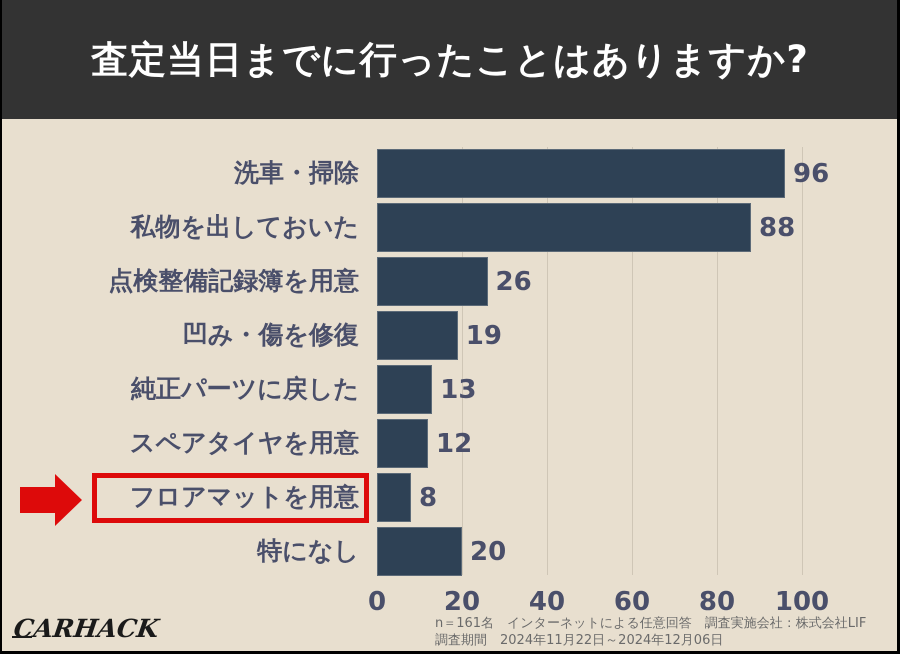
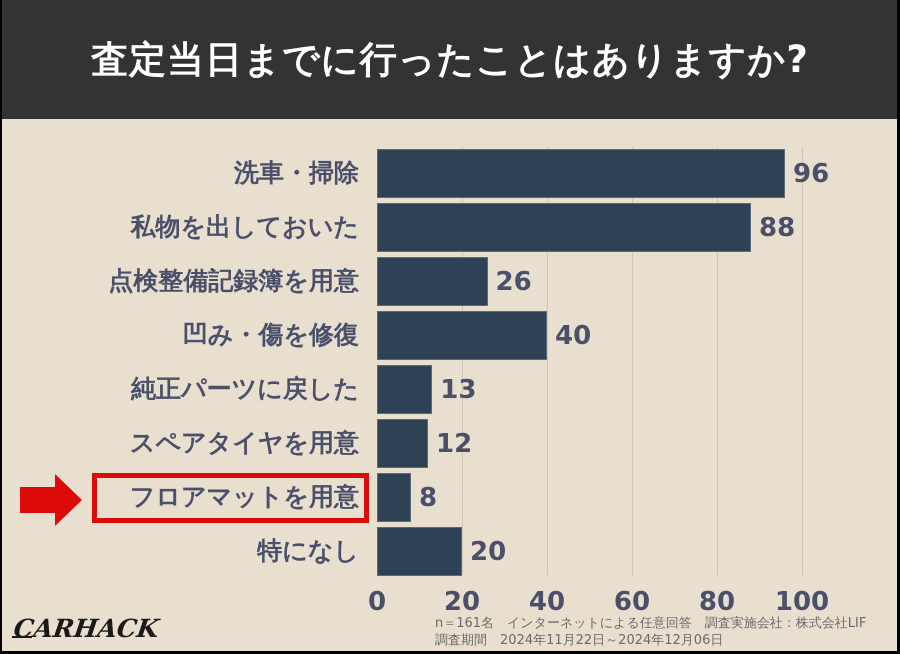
凹み・傷を修復: 19 -> 40
